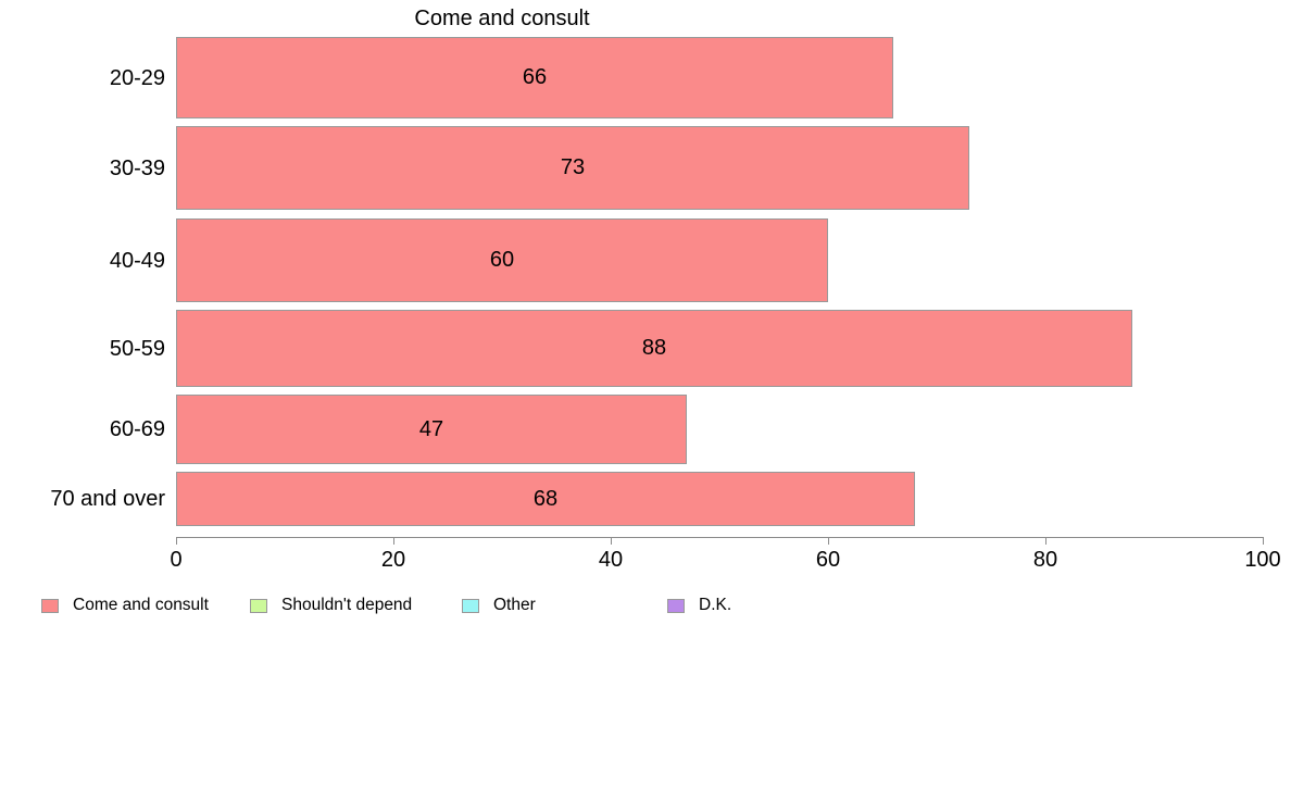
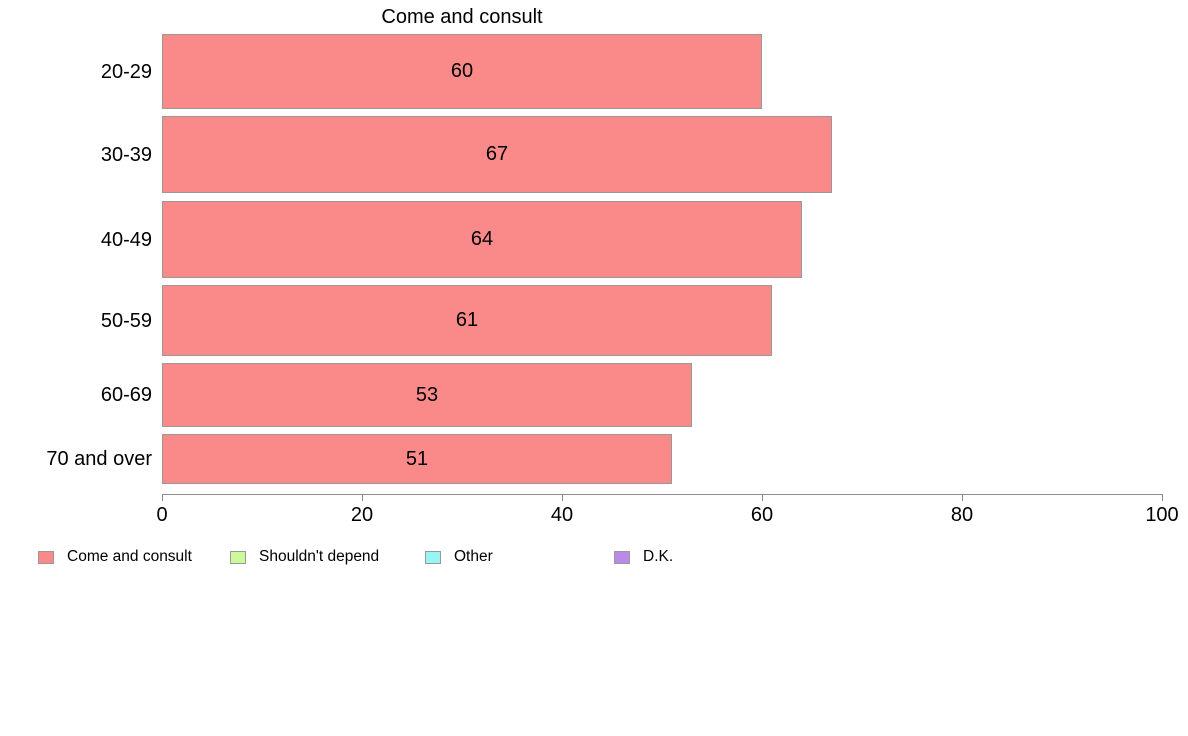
20-29: 66 -> 60
30-39: 73 -> 67
40-49: 60 -> 64
50-59: 88 -> 61
60-69: 47 -> 53
70 and over: 68 -> 51
